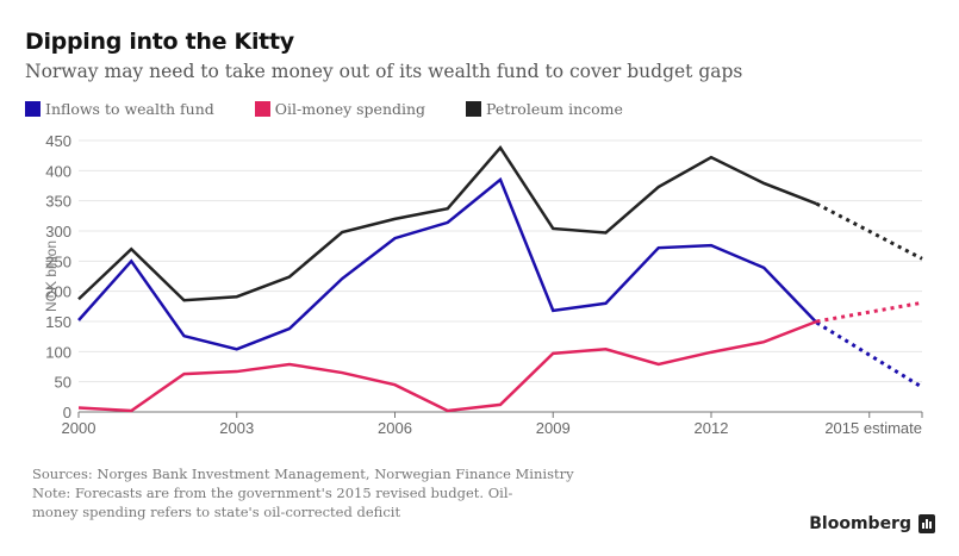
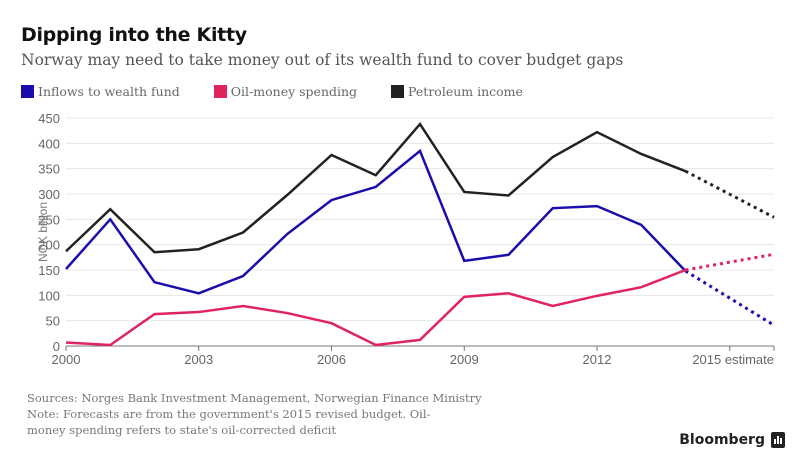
Petroleum income/2006: 320 -> 380
